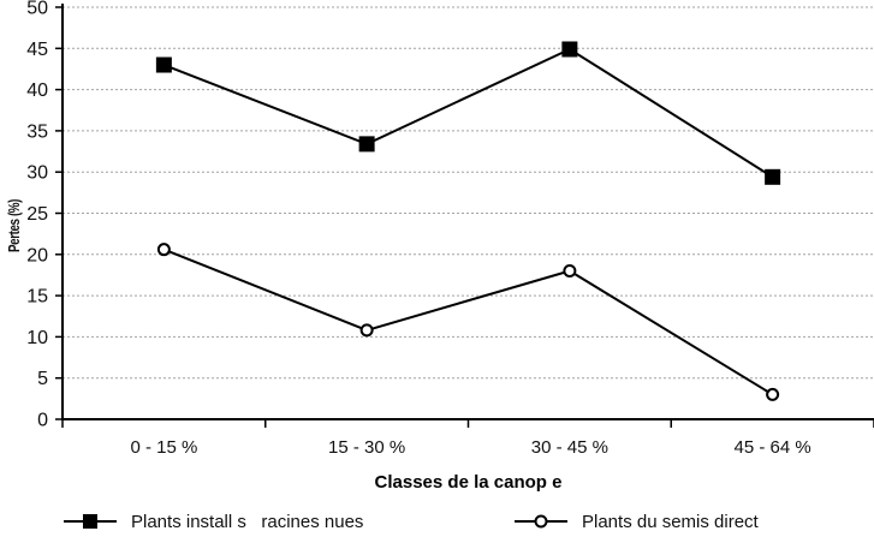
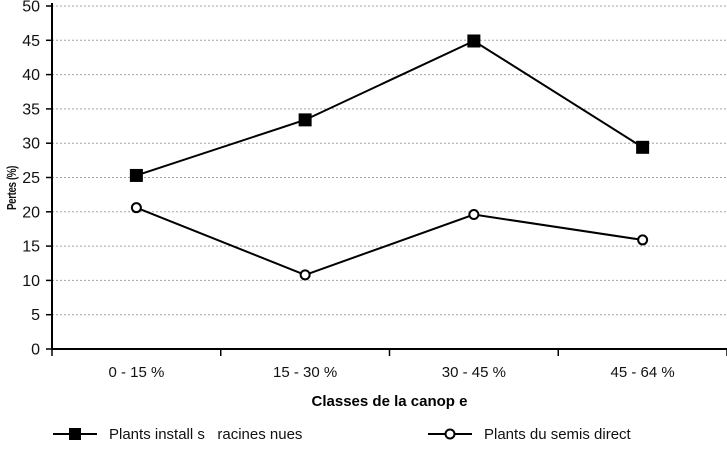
Plants install s racines nues/0 - 15 %: 43 -> 25
Plants du semis direct/30 - 45 %: 18 -> 20
Plants du semis direct/45 - 64 %: 3 -> 16
